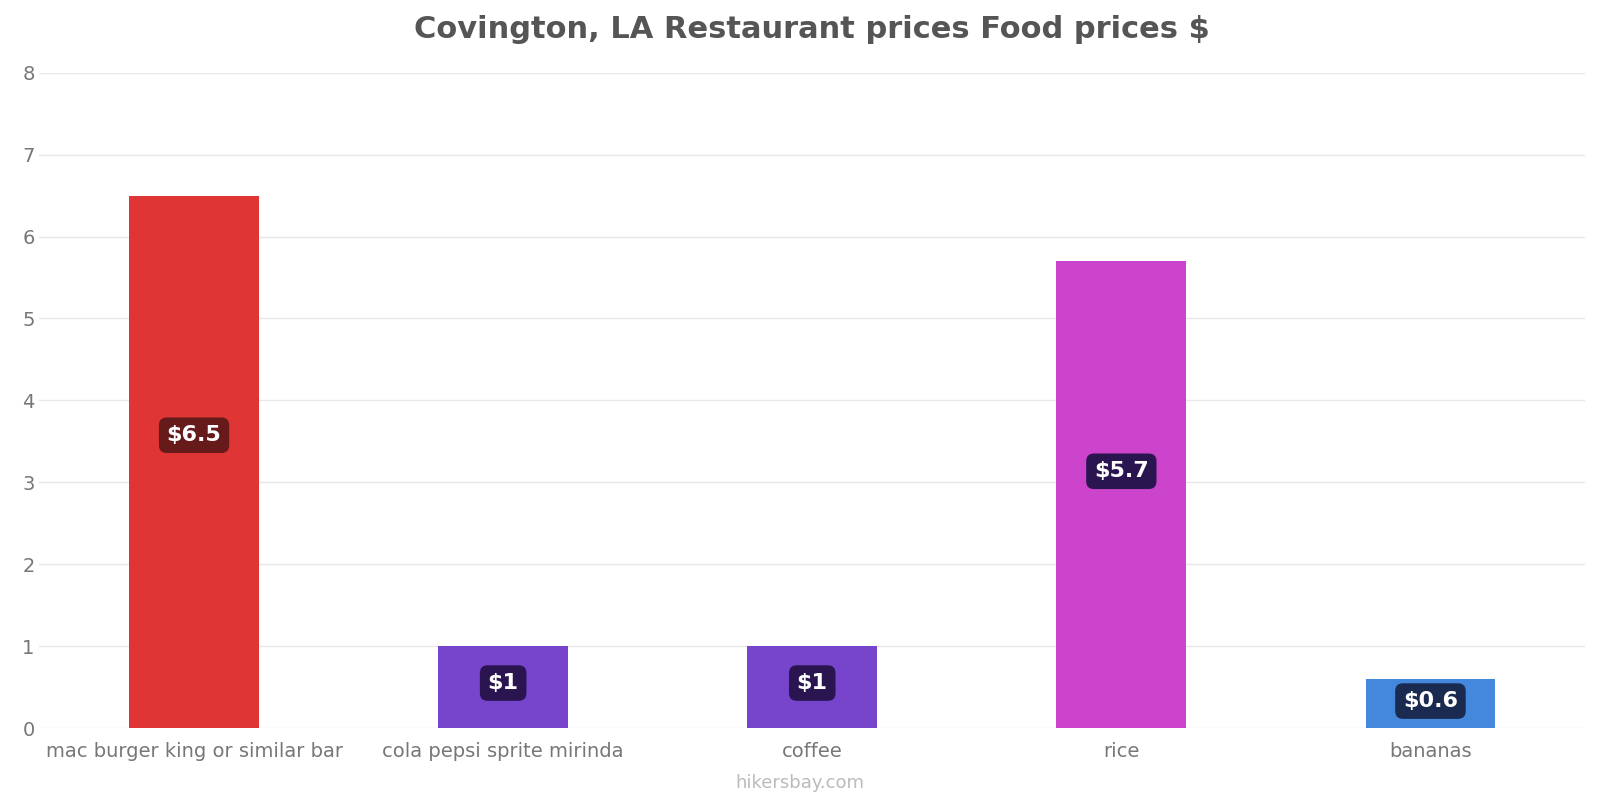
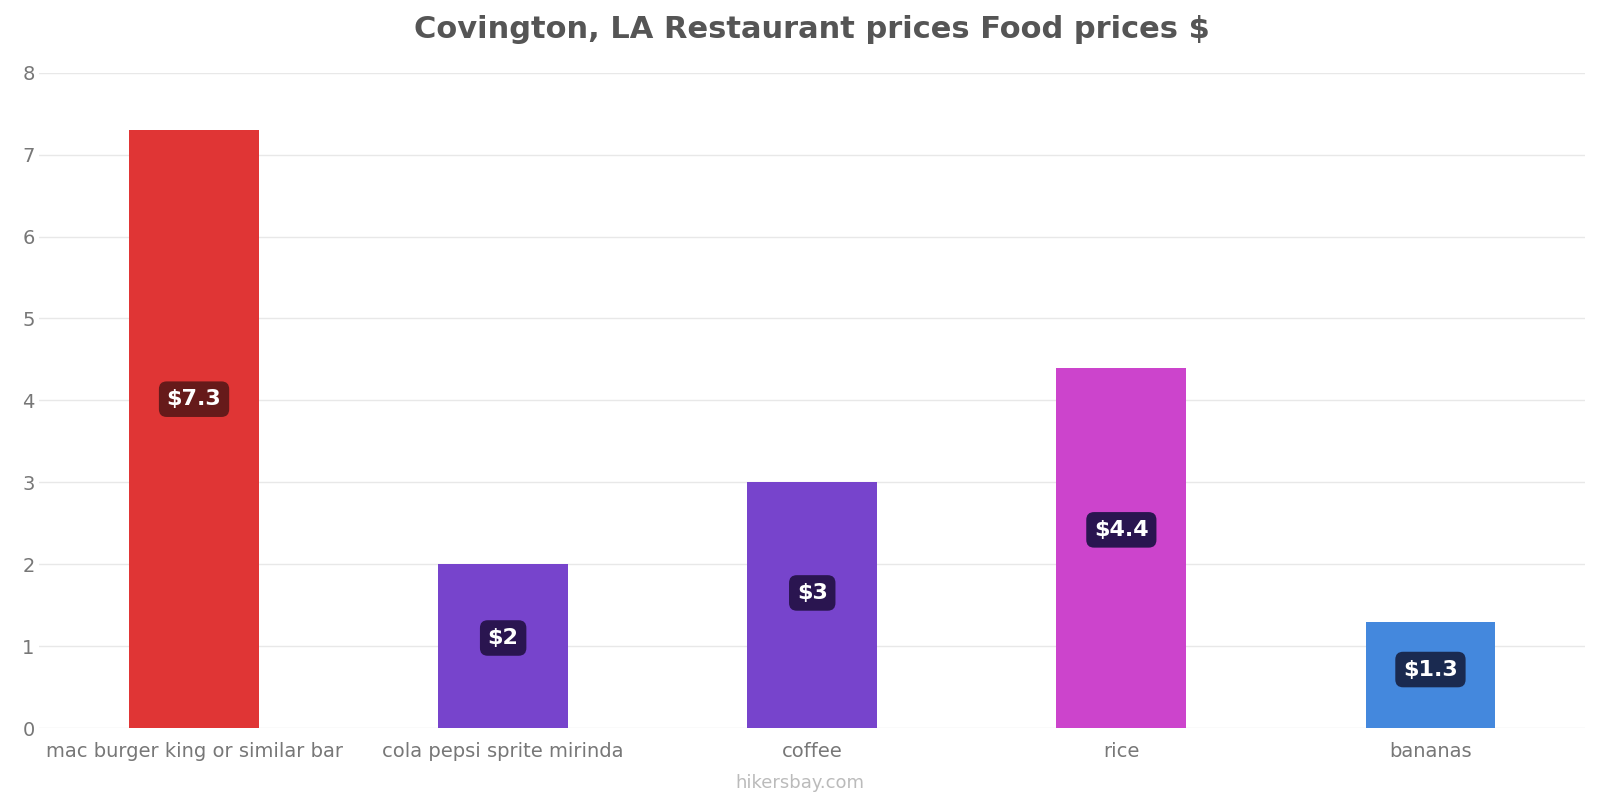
mac burger king or similar bar: $6.5 -> $7.3
cola pepsi sprite mirinda: $1 -> $2
coffee: $1 -> $3
rice: $5.7 -> $4.4
bananas: $0.6 -> $1.3
